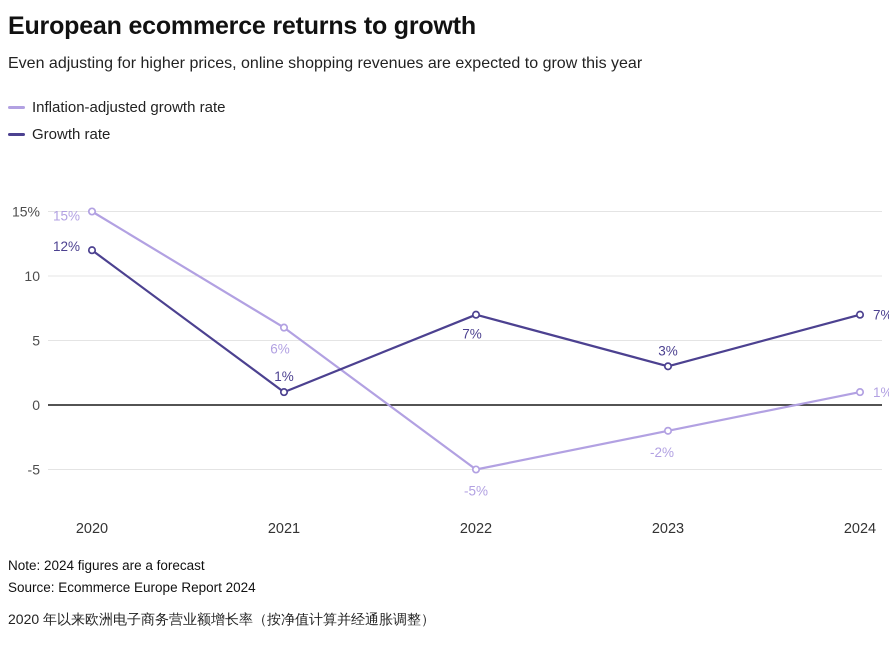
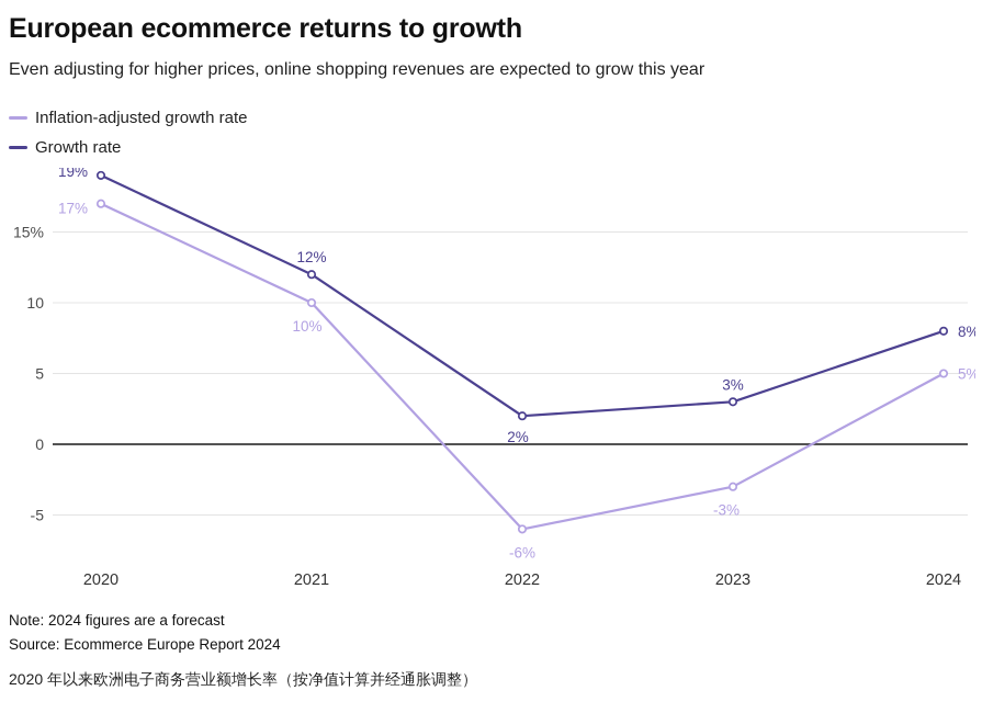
Growth rate/2020: 12% -> 19%
Inflation-adjusted growth rate/2020: 15% -> 17%
Growth rate/2021: 1% -> 12%
Inflation-adjusted growth rate/2021: 6% -> 10%
Growth rate/2022: 7% -> 2%
Inflation-adjusted growth rate/2022: -5% -> -6%
Inflation-adjusted growth rate/2023: -2% -> -3%
Growth rate/2024: 7% -> 8%
Inflation-adjusted growth rate/2024: 1% -> 5%
